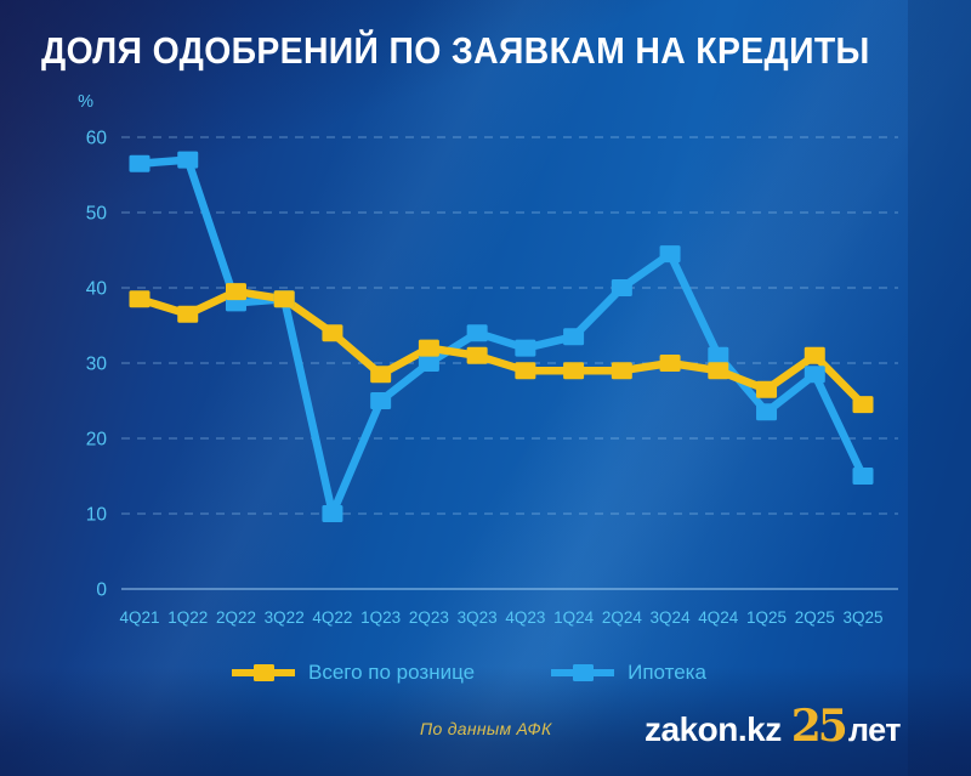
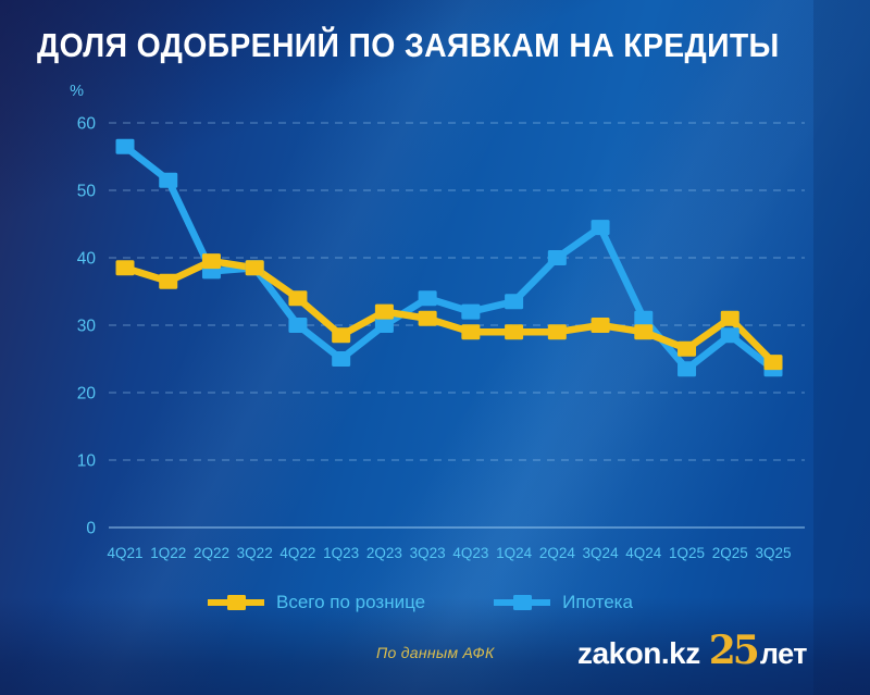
Ипотека/1Q22: 57 -> 52
Ипотека/4Q22: 10 -> 30
Ипотека/3Q25: 15 -> 24
